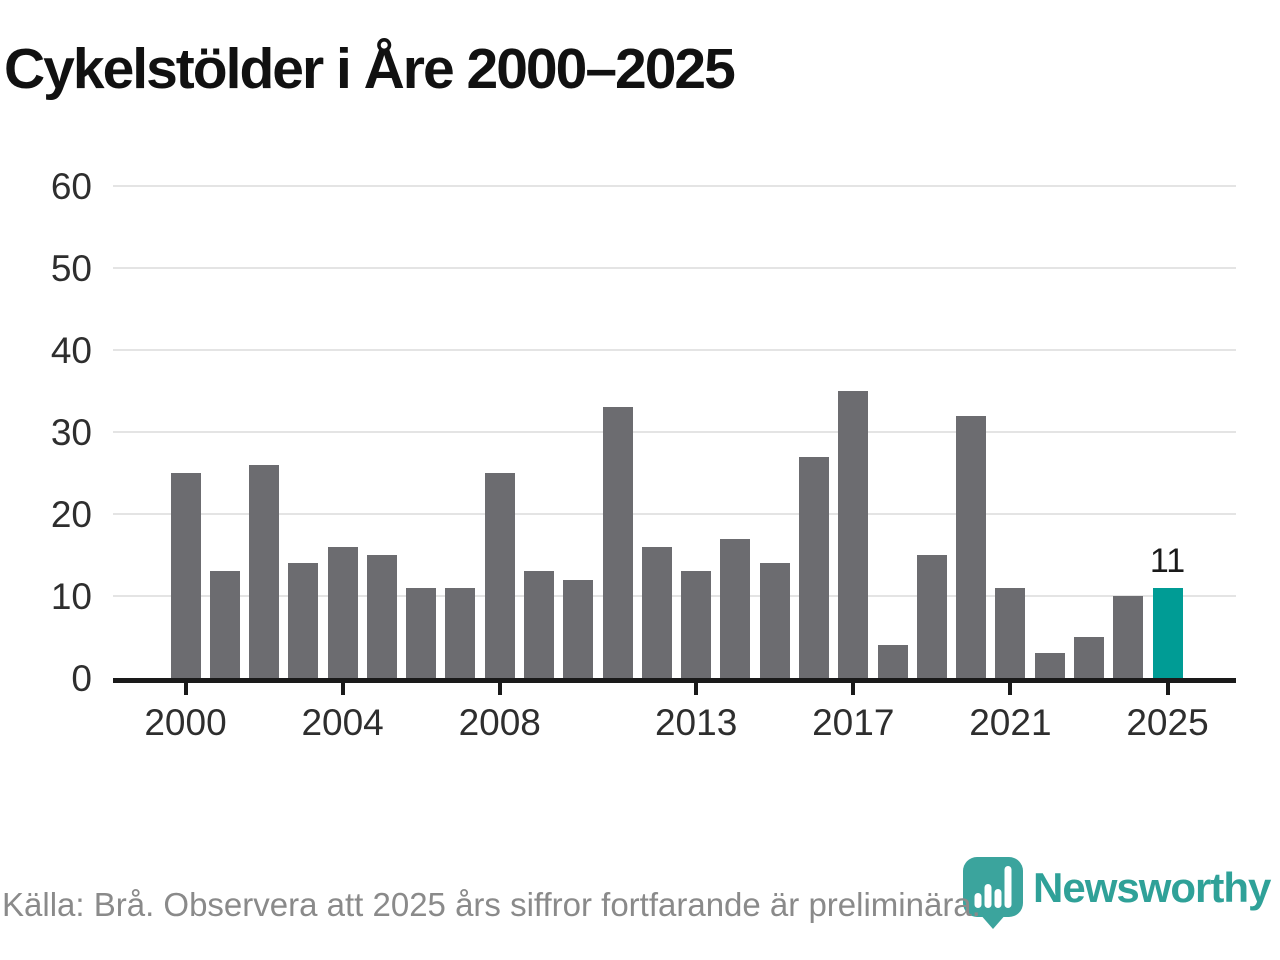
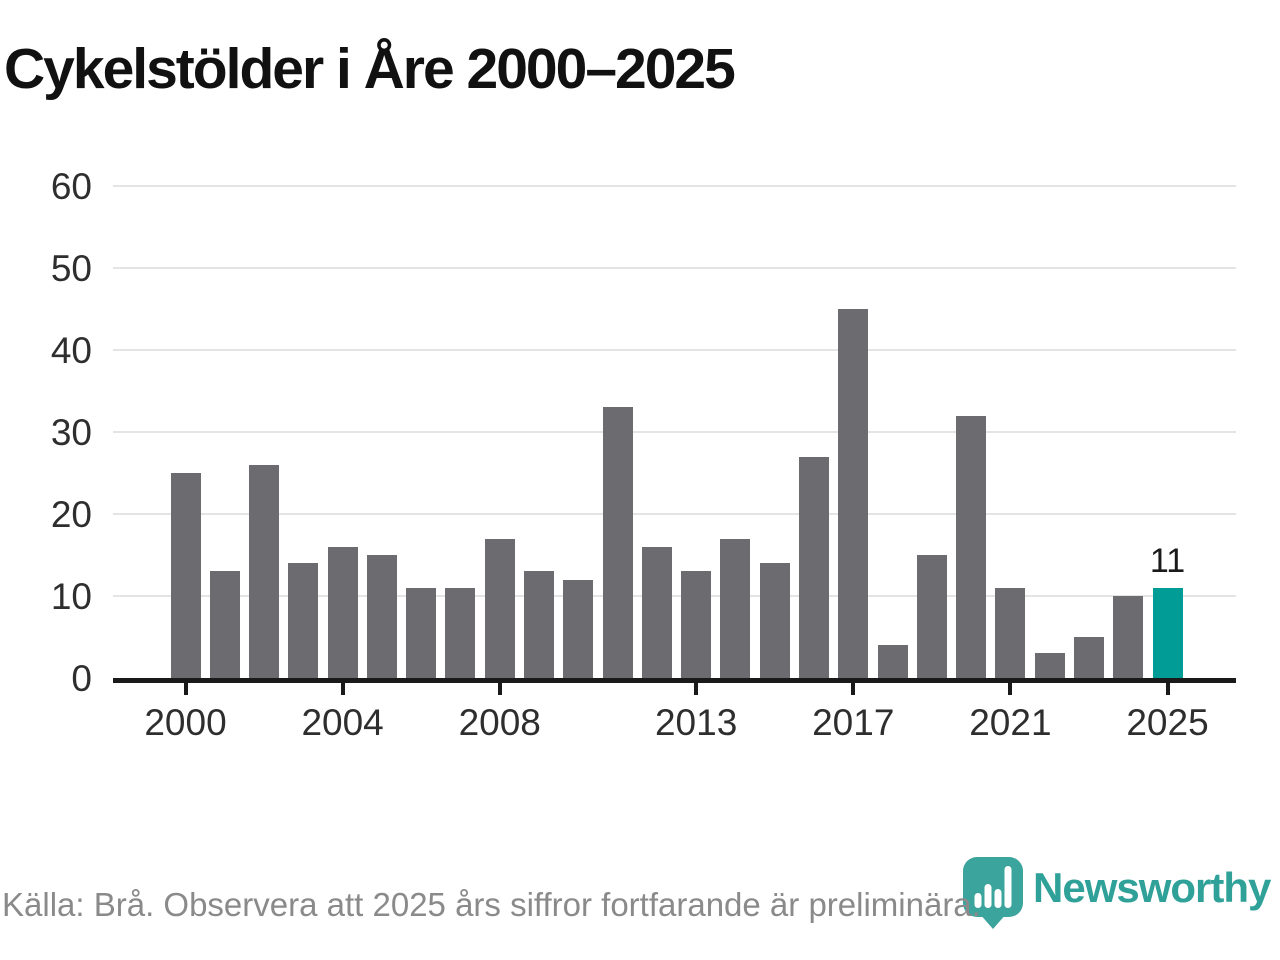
2008: 25 -> 17
2017: 35 -> 45
